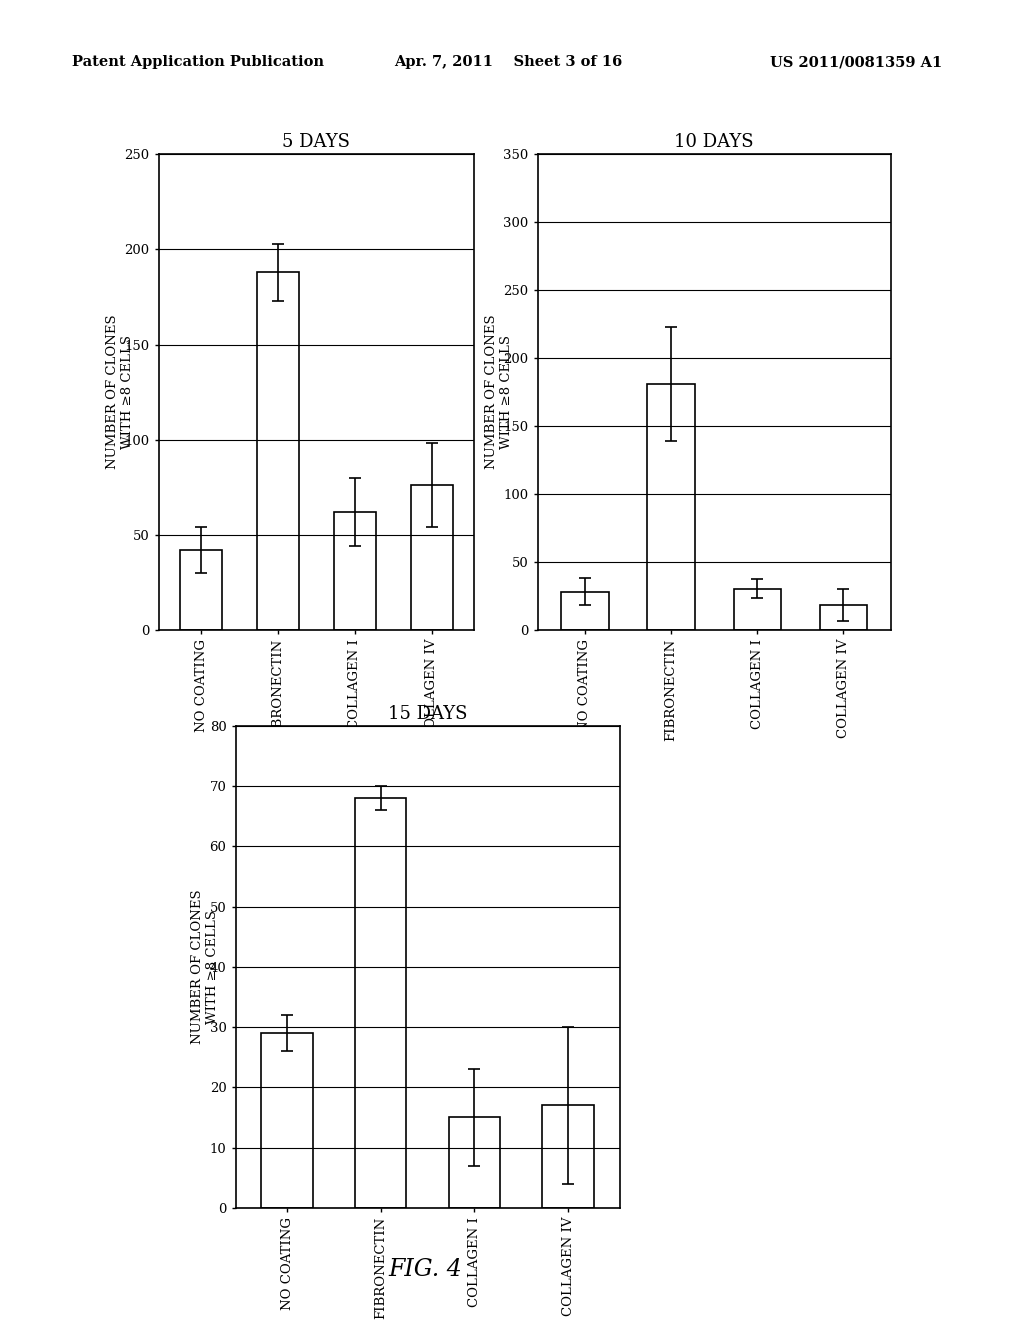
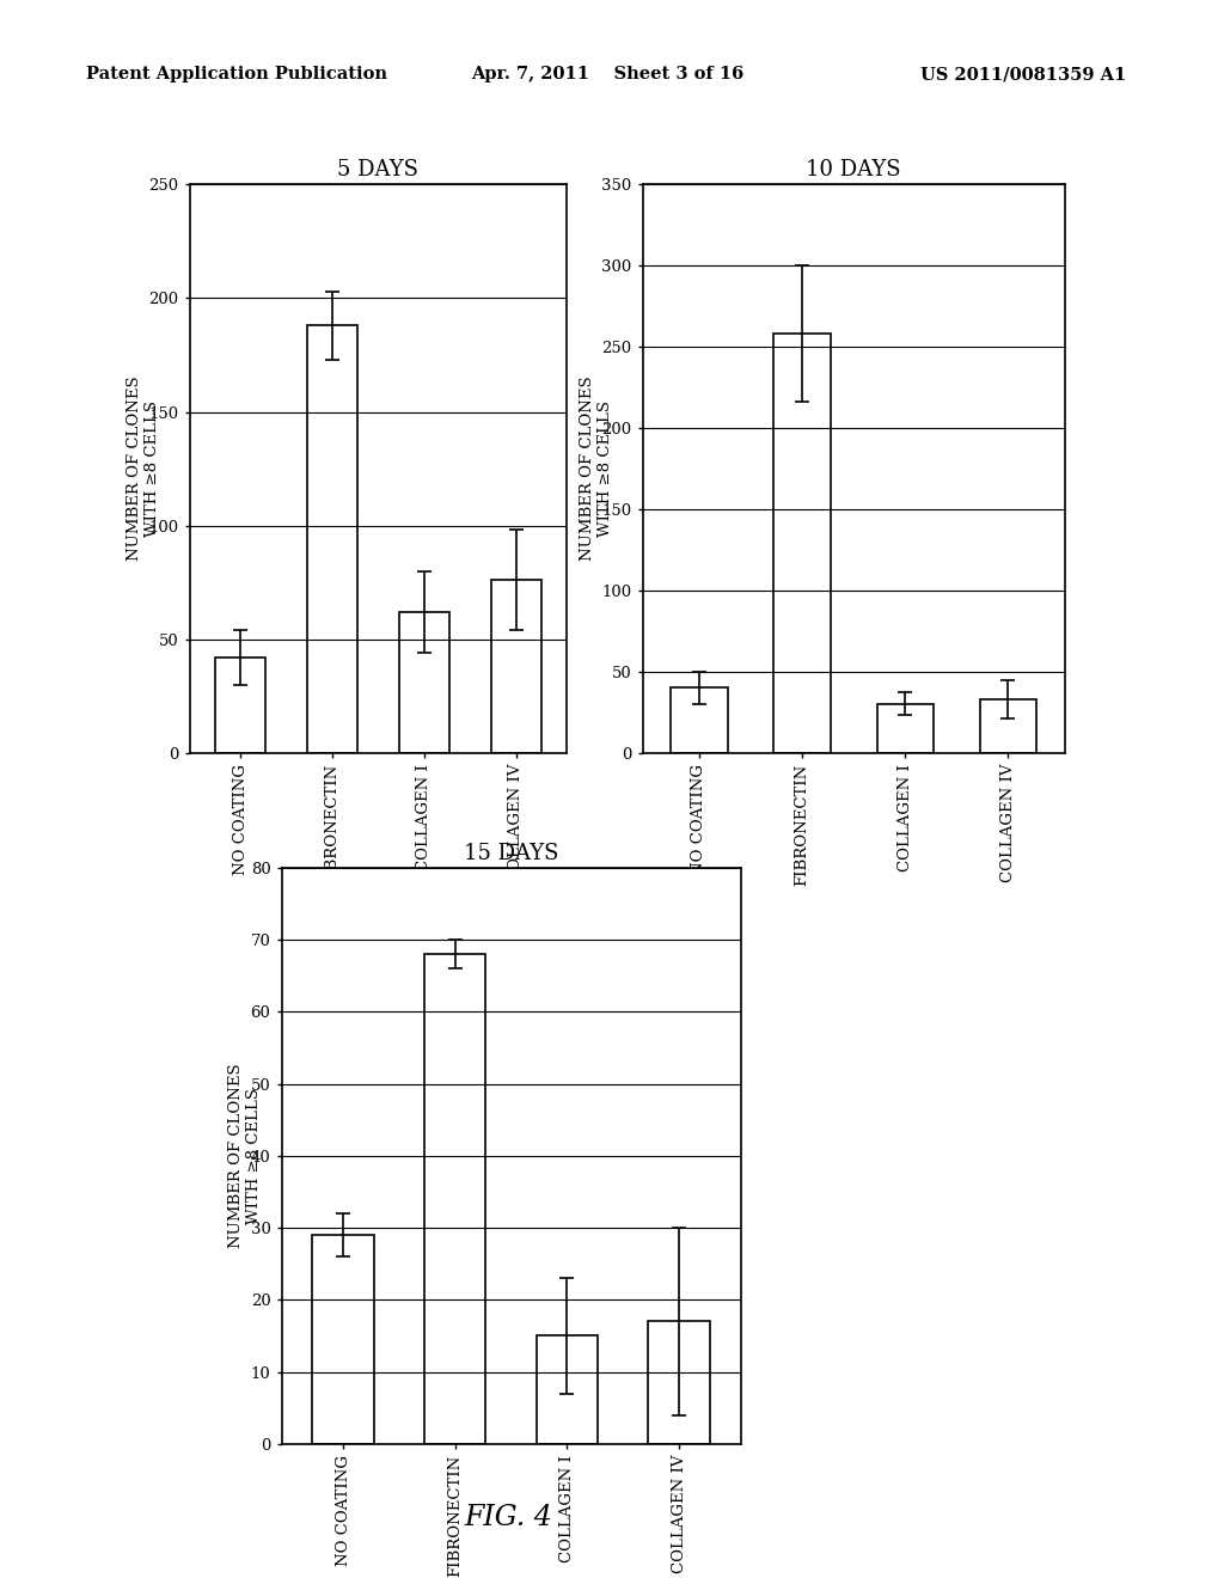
10 DAYS/NO COATING: 28 -> 40
10 DAYS/FIBRONECTIN: 181 -> 258
10 DAYS/COLLAGEN IV: 18 -> 33
